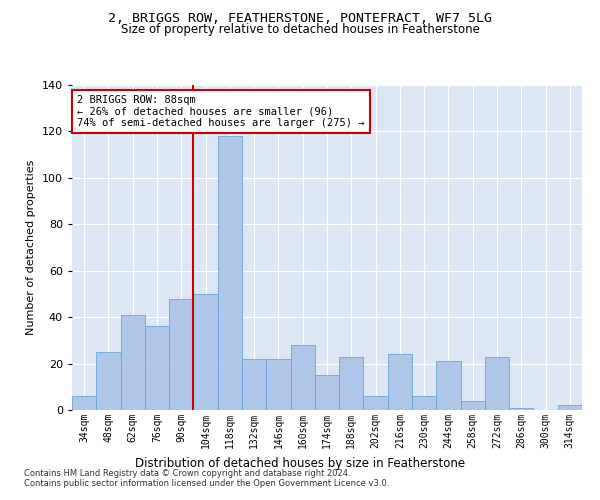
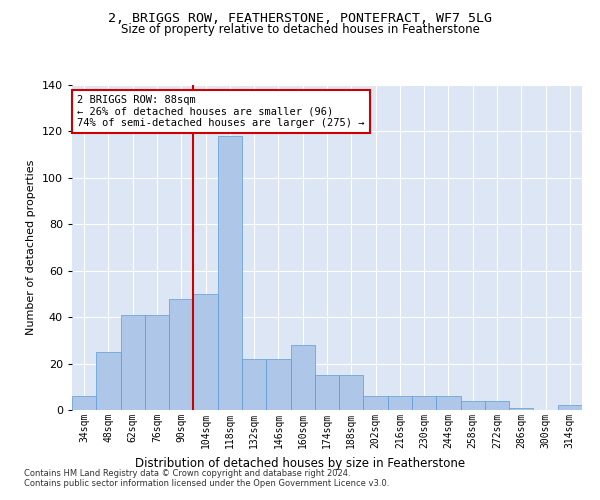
76sqm: 36 -> 41
188sqm: 23 -> 15
216sqm: 24 -> 6
244sqm: 21 -> 6
272sqm: 23 -> 4
